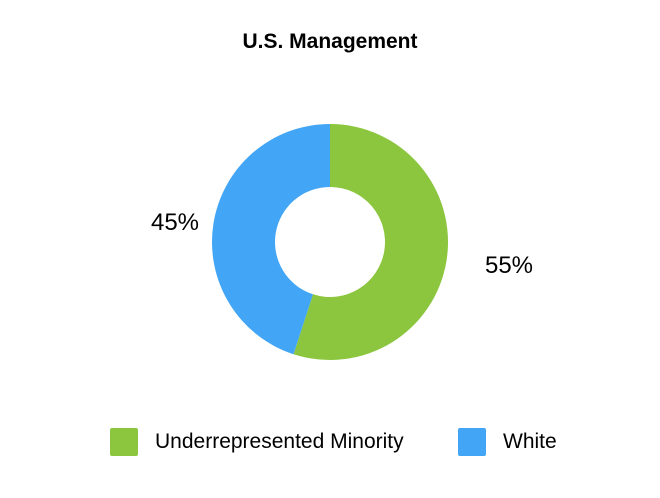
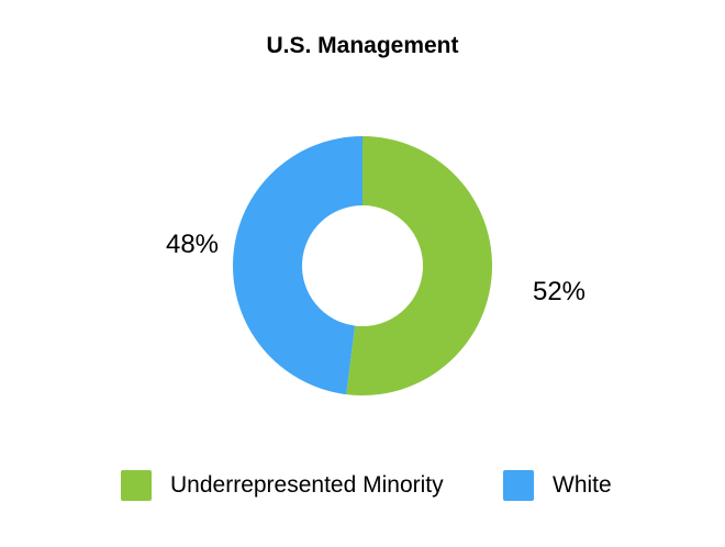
Underrepresented Minority: 55% -> 52%
White: 45% -> 48%
